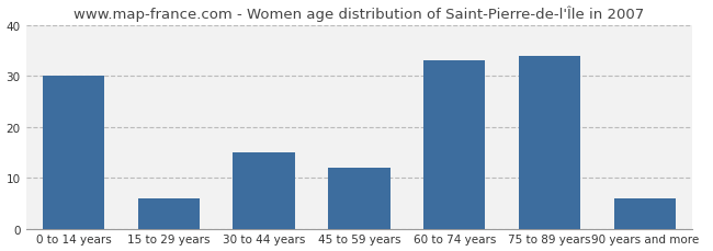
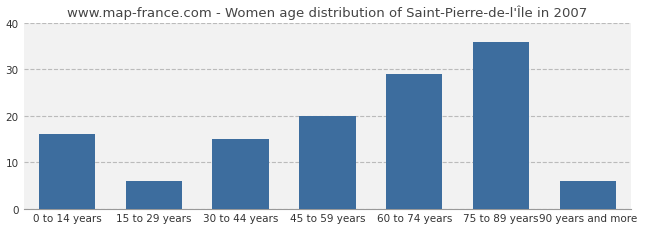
0 to 14 years: 30 -> 16
45 to 59 years: 12 -> 20
60 to 74 years: 33 -> 29
75 to 89 years: 34 -> 36
